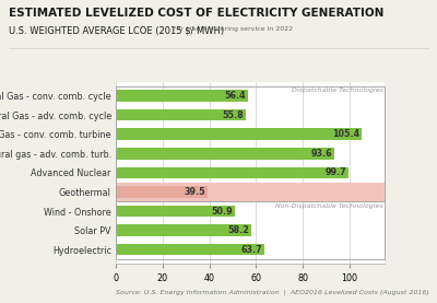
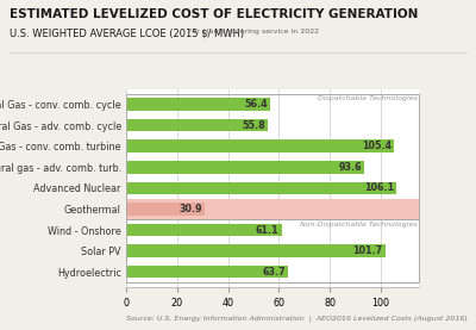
Advanced Nuclear: 99.7 -> 106.1
Geothermal: 39.5 -> 30.9
Wind - Onshore: 50.9 -> 61.1
Solar PV: 58.2 -> 101.7
